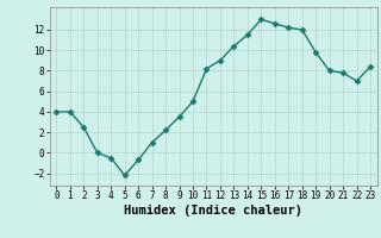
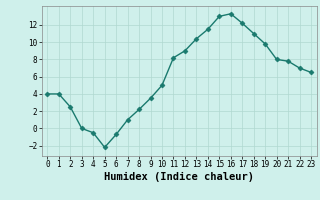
16: 12.6 -> 13.3
18: 12.0 -> 11.0
23: 8.4 -> 6.5
